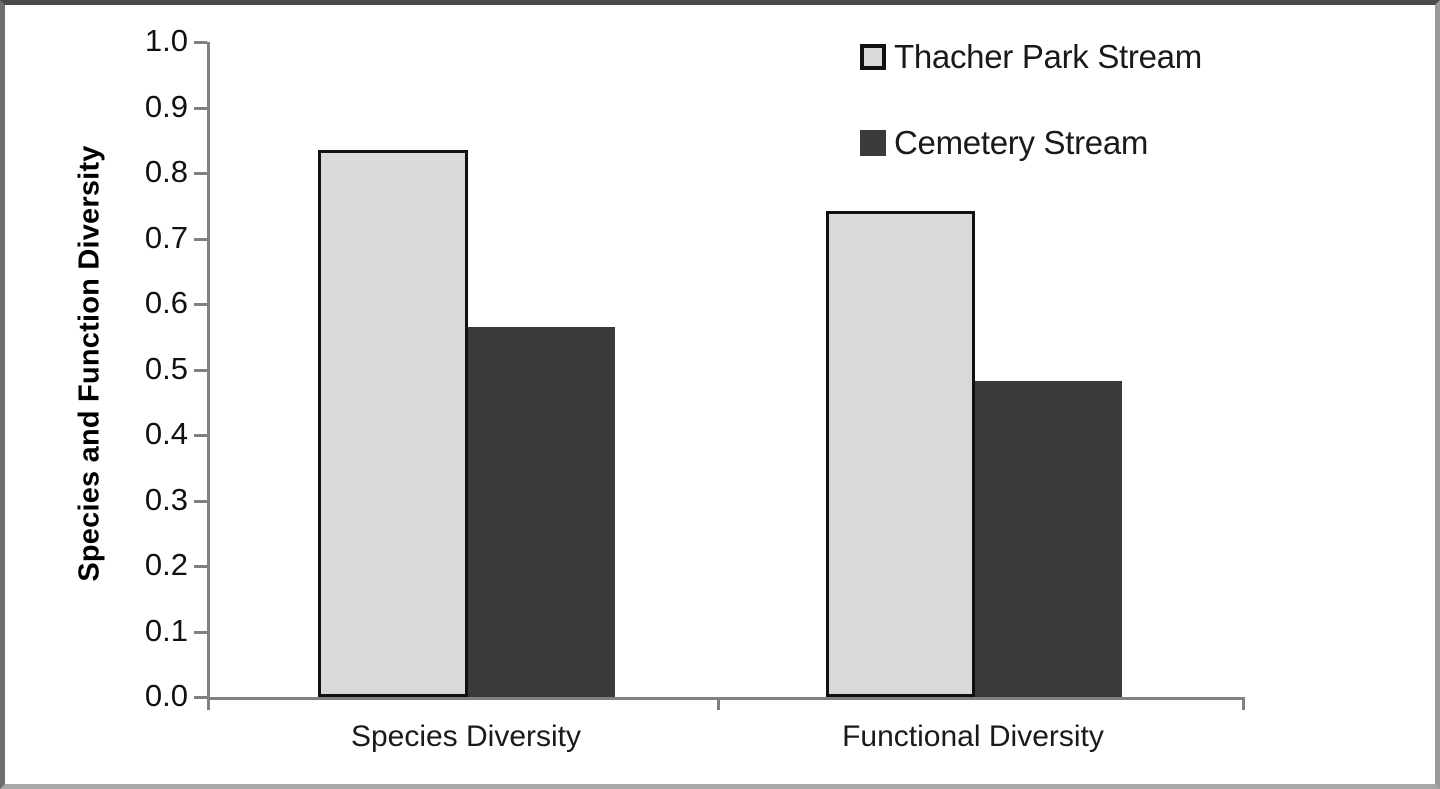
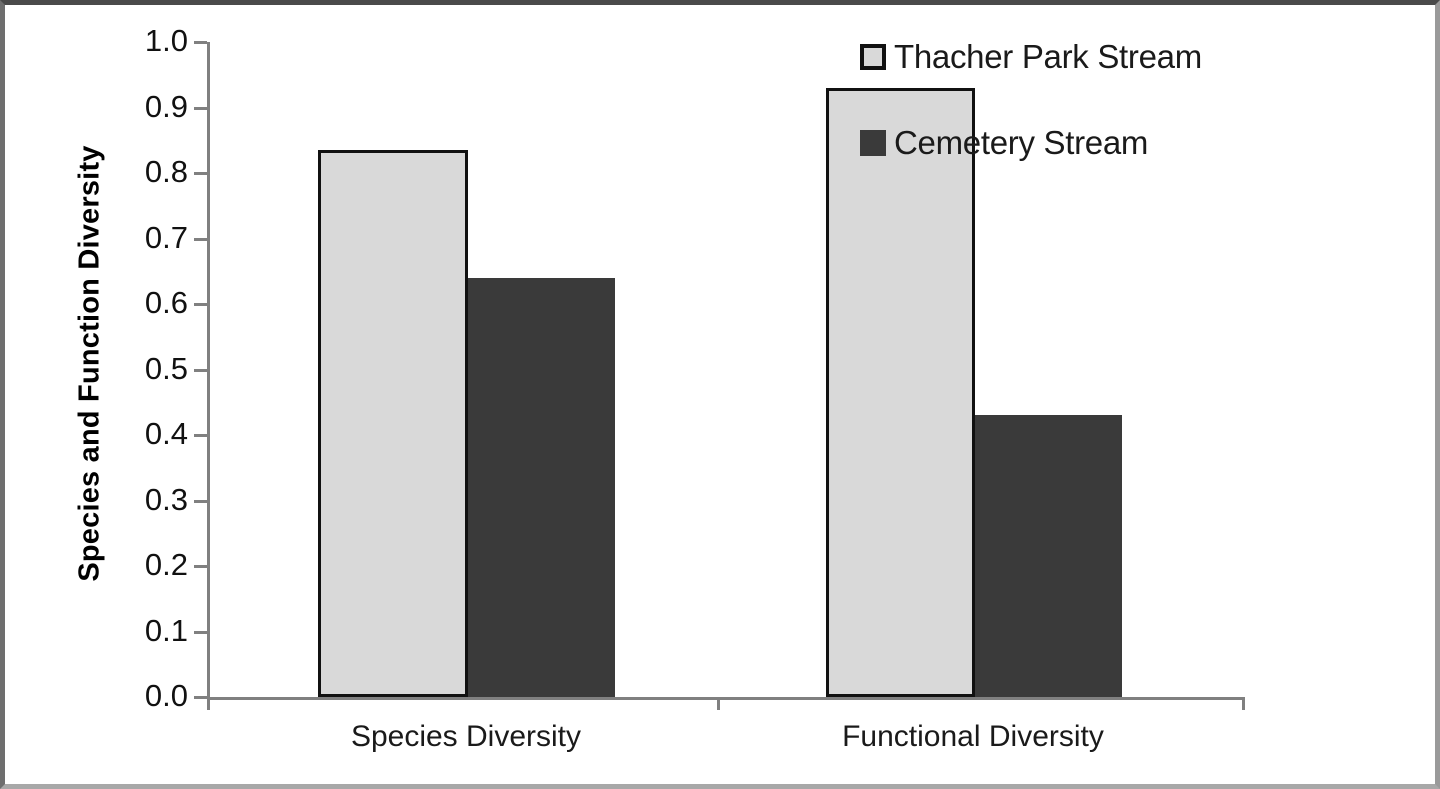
Cemetery Stream/Species Diversity: 0.56 -> 0.64
Thacher Park Stream/Functional Diversity: 0.74 -> 0.93
Cemetery Stream/Functional Diversity: 0.48 -> 0.43
